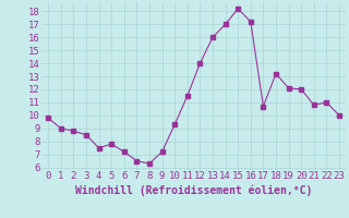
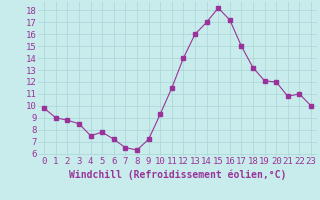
17: 10.7 -> 15.0
